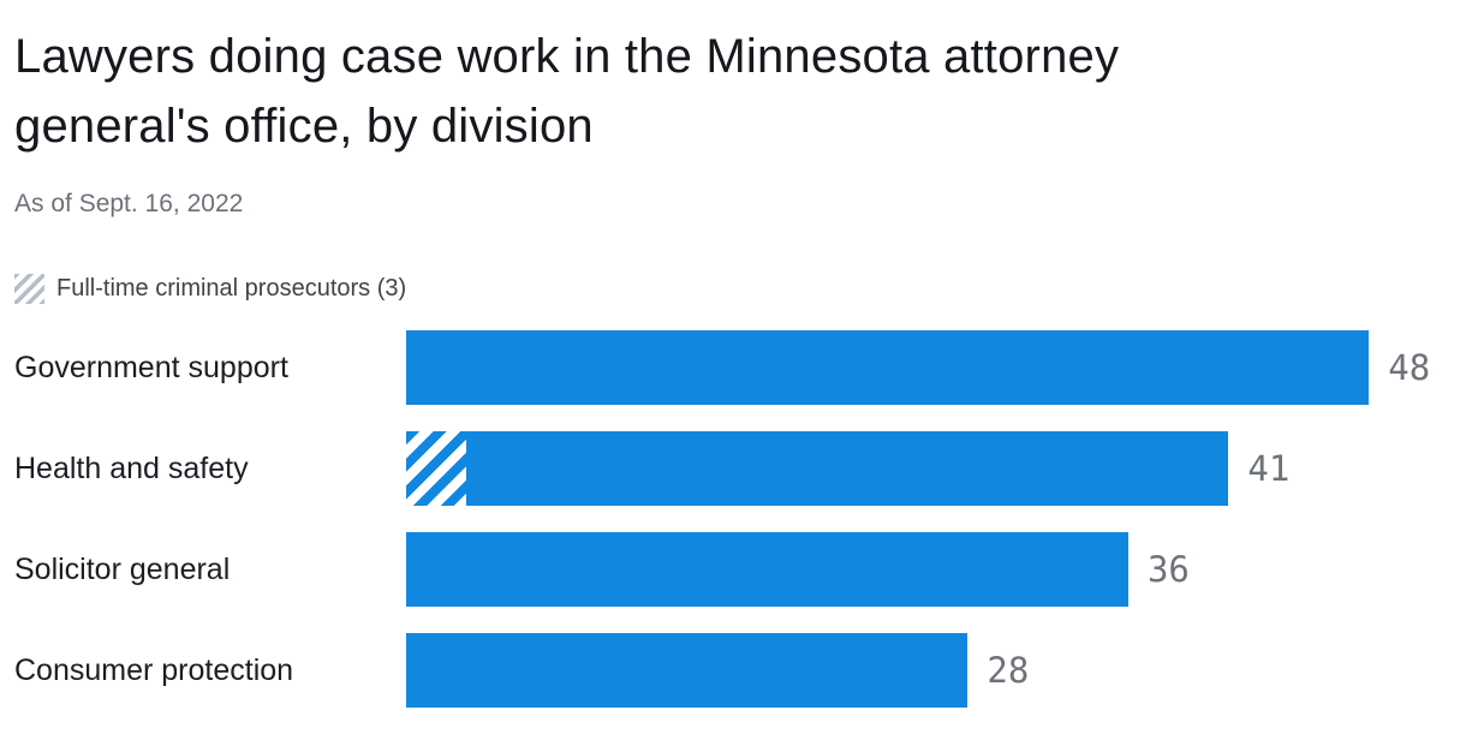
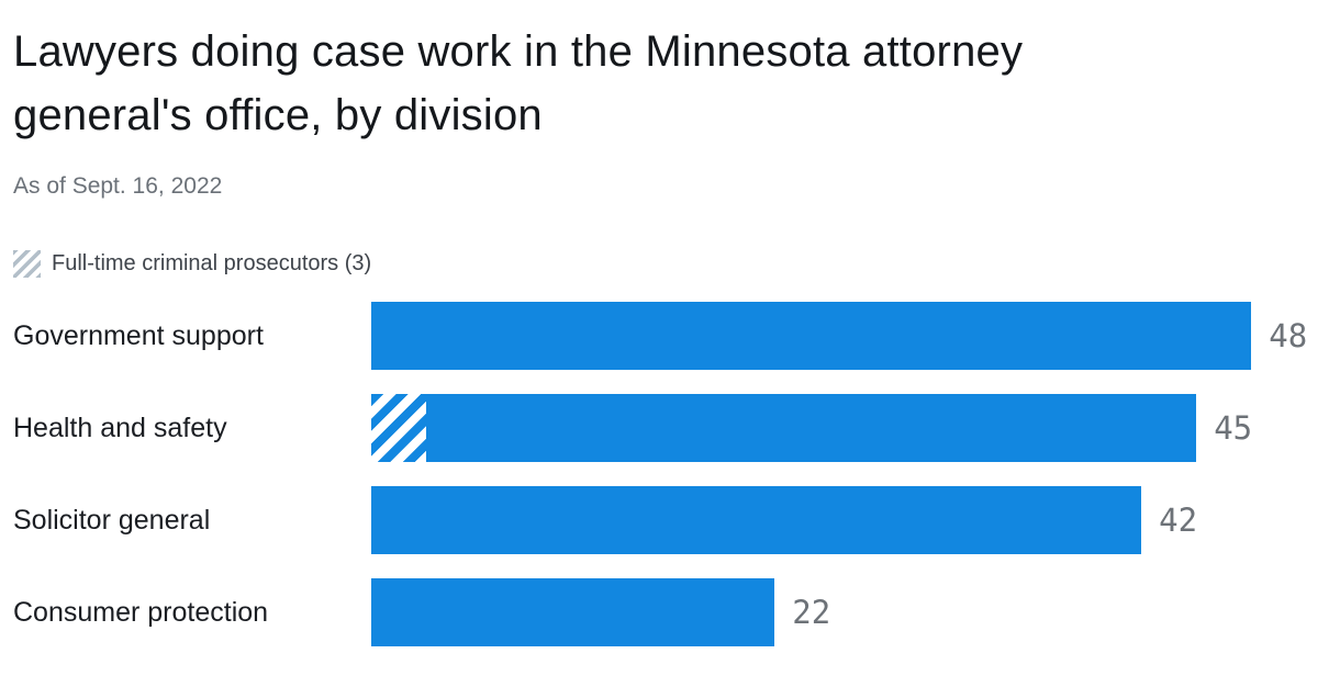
Health and safety: 41 -> 45
Solicitor general: 36 -> 42
Consumer protection: 28 -> 22
